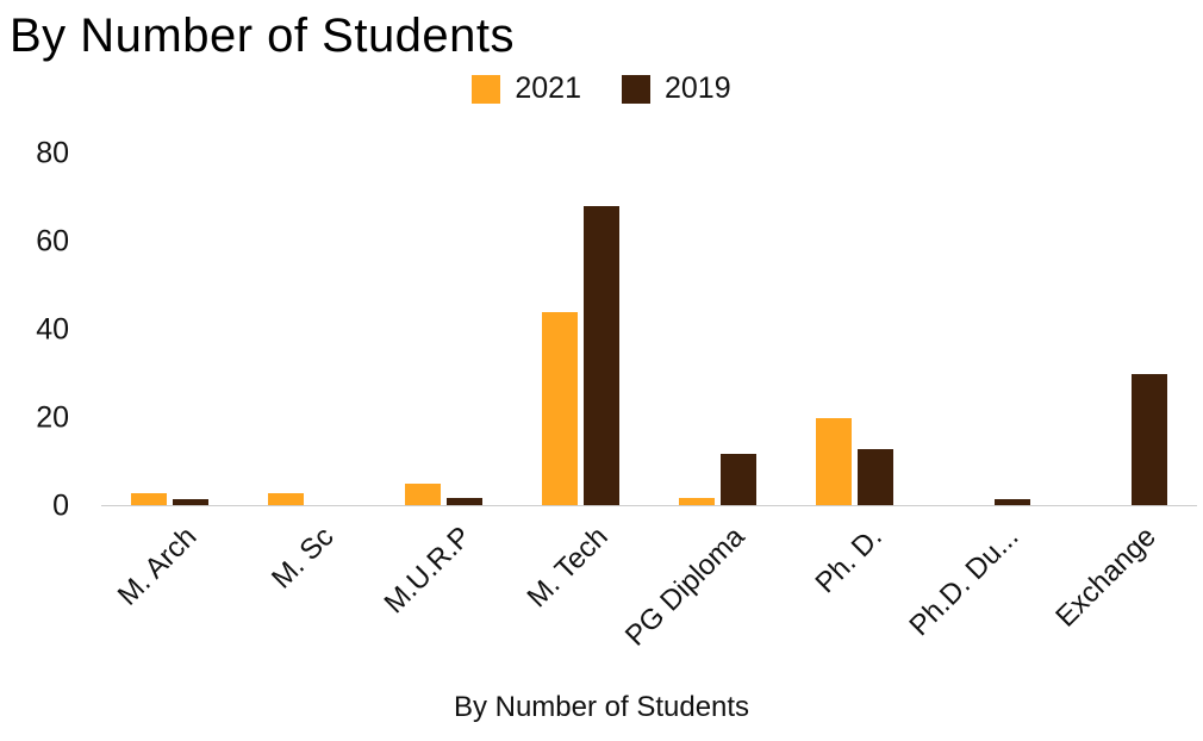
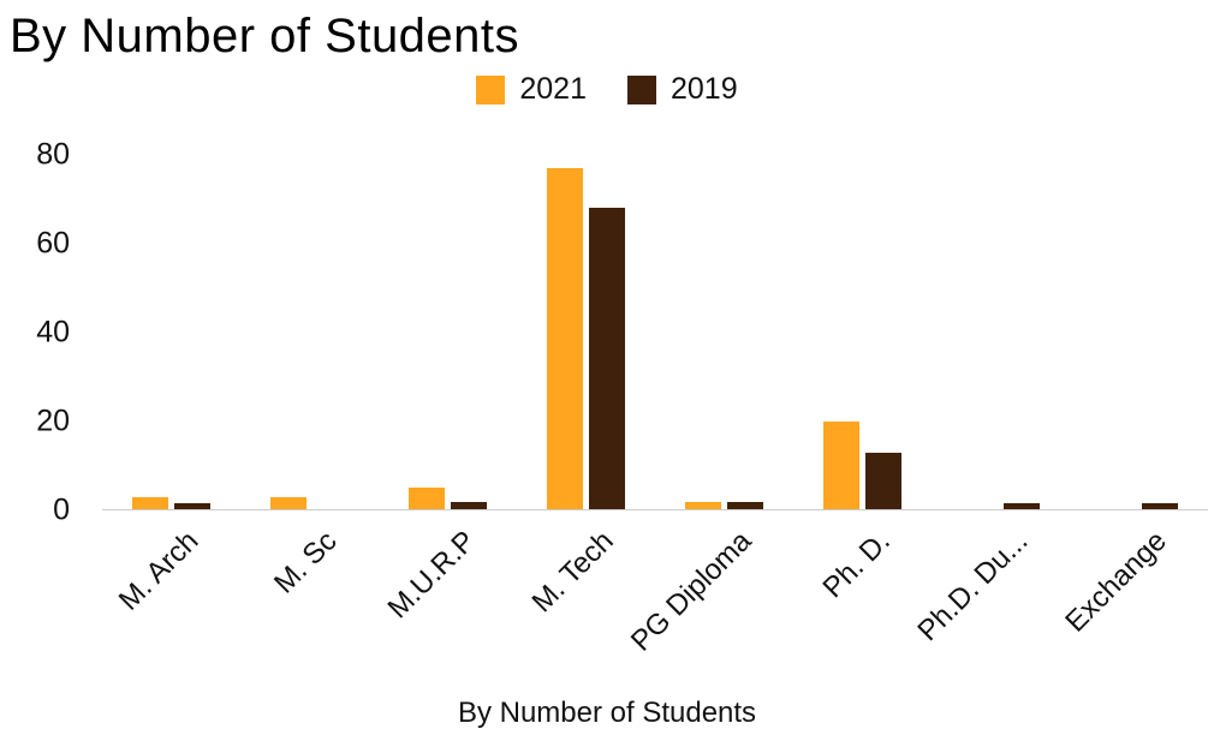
2021/M. Tech: 44 -> 77
2019/PG Diploma: 12 -> 2
2019/Exchange: 30 -> 2
